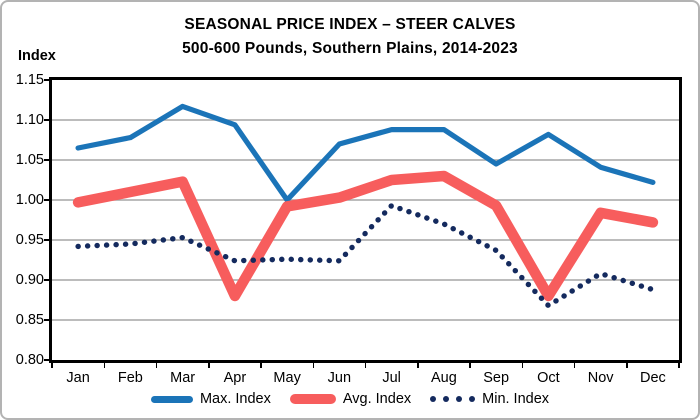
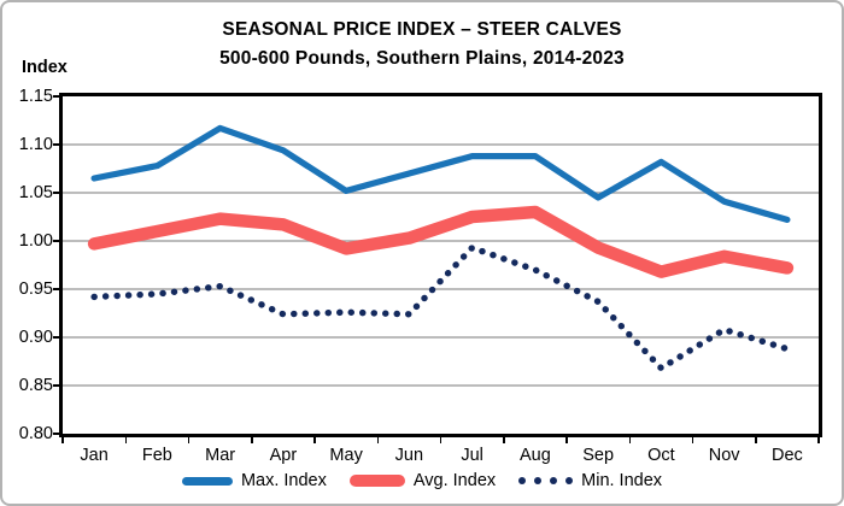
Avg. Index/Apr: 0.88 -> 1.02
Max. Index/May: 1.00 -> 1.05
Avg. Index/Oct: 0.88 -> 0.97
